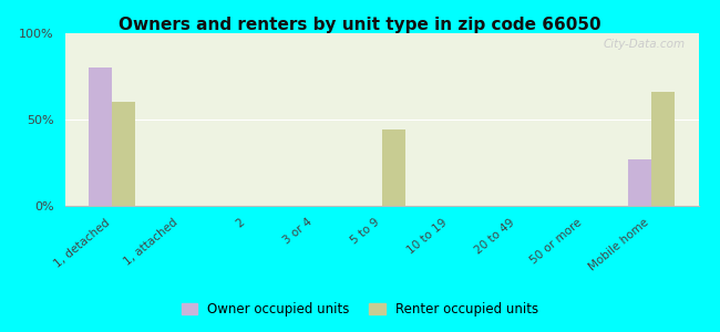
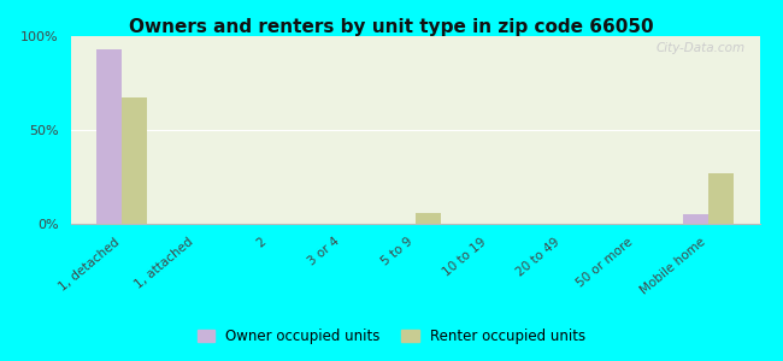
Owner occupied units/1, detached: 80% -> 93%
Renter occupied units/1, detached: 60% -> 67%
Renter occupied units/5 to 9: 44% -> 6%
Owner occupied units/Mobile home: 27% -> 5%
Renter occupied units/Mobile home: 66% -> 27%
